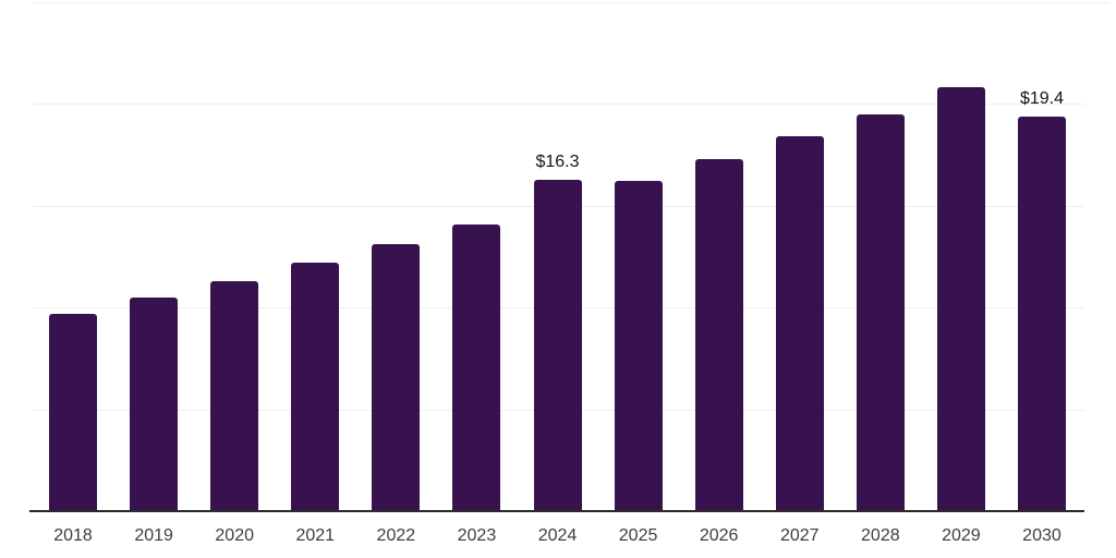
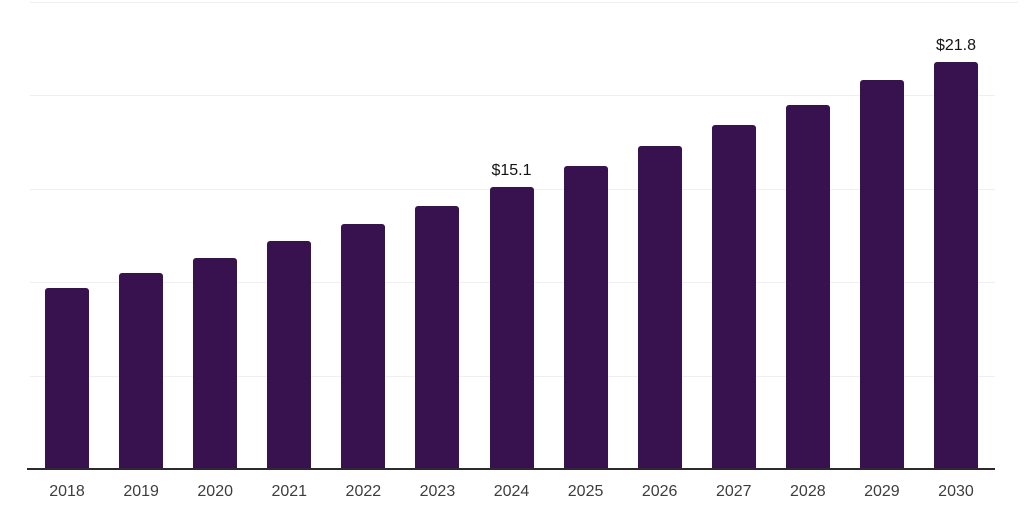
2024: $16.3 -> $15.1
2030: $19.4 -> $21.8
